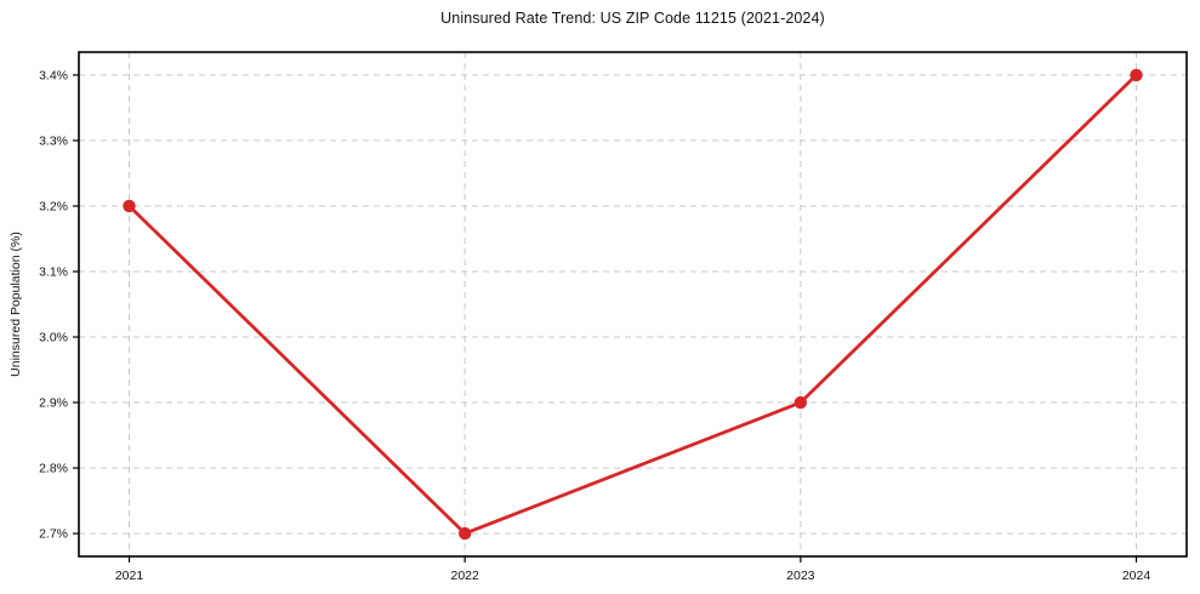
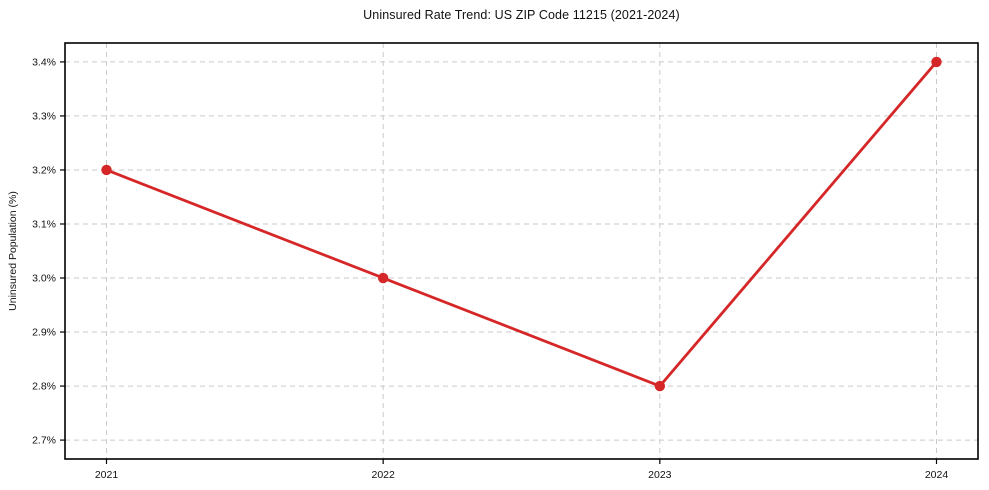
2022: 2.7% -> 3.0%
2023: 2.9% -> 2.8%
